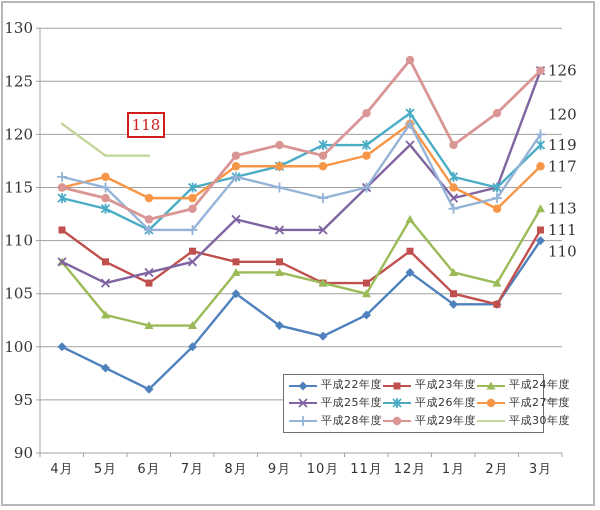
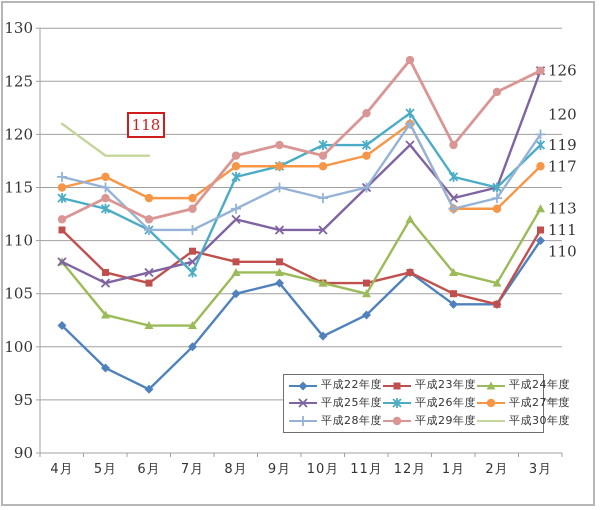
平成22年度/4月: 100 -> 102
平成29年度/4月: 115 -> 112
平成23年度/5月: 108 -> 107
平成26年度/7月: 115 -> 107
平成28年度/8月: 116 -> 113
平成22年度/9月: 102 -> 106
平成23年度/12月: 109 -> 107
平成27年度/1月: 115 -> 113
平成29年度/2月: 122 -> 124
